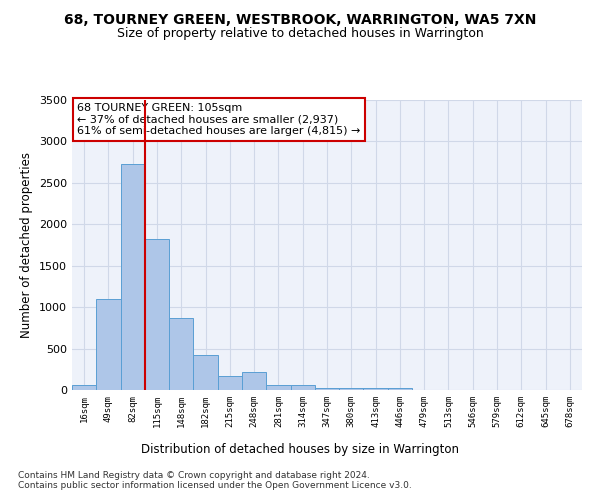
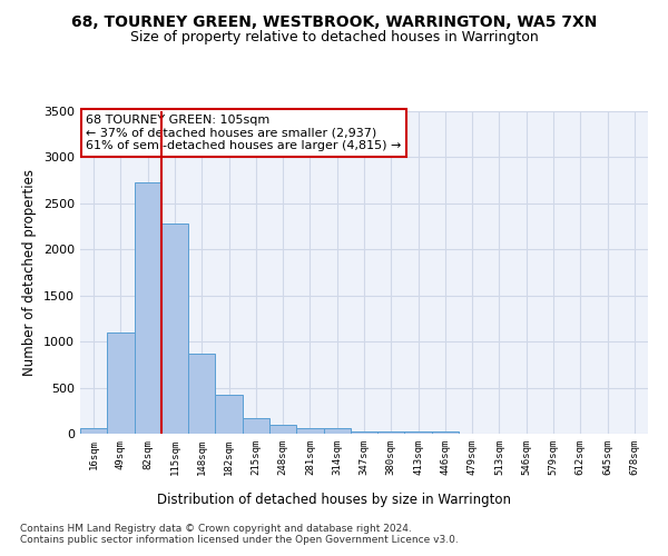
115sqm: 1820 -> 2280
248sqm: 220 -> 100
